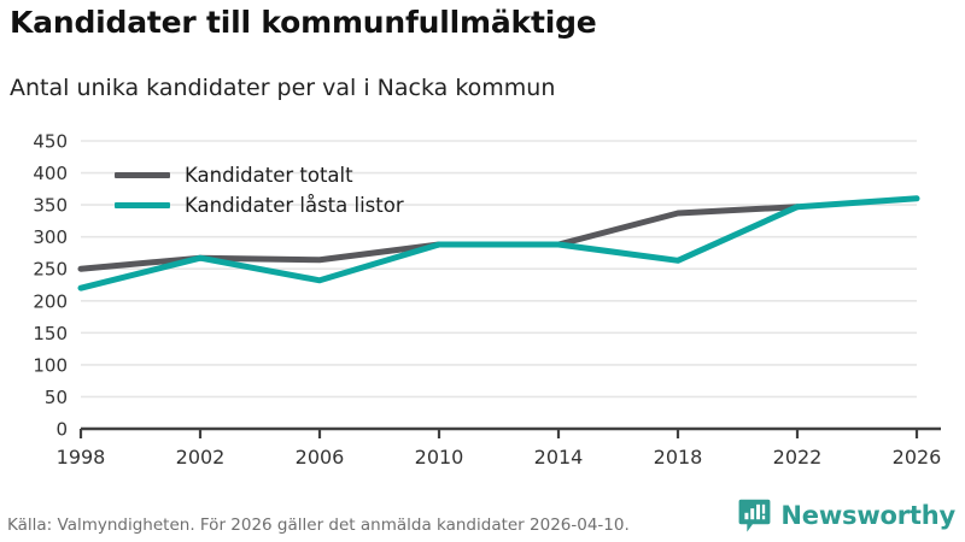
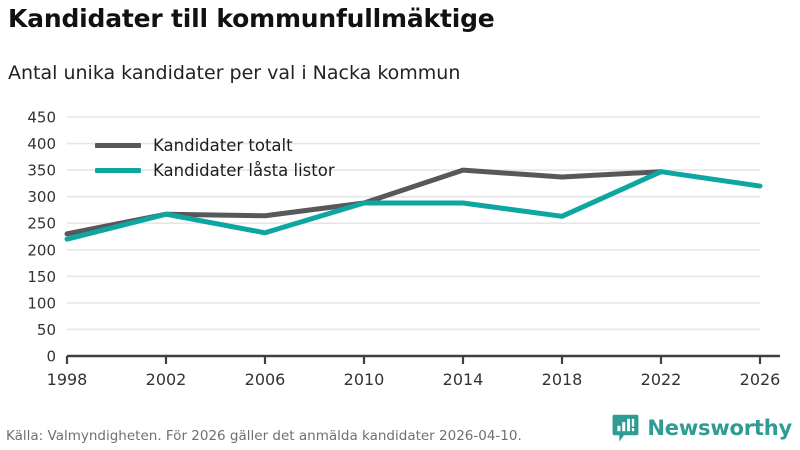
Kandidater totalt/1998: 250 -> 230
Kandidater totalt/2014: 290 -> 350
Kandidater låsta listor/2026: 360 -> 320
